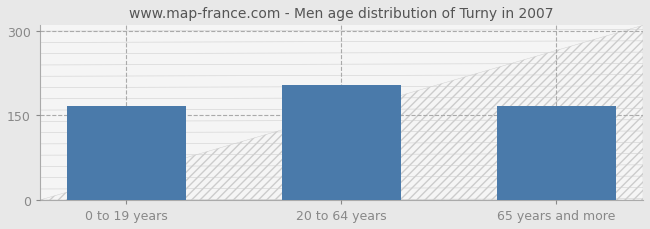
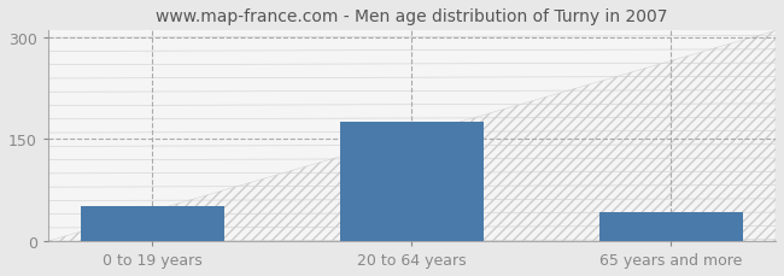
0 to 19 years: 166 -> 52
20 to 64 years: 204 -> 175
65 years and more: 166 -> 42
